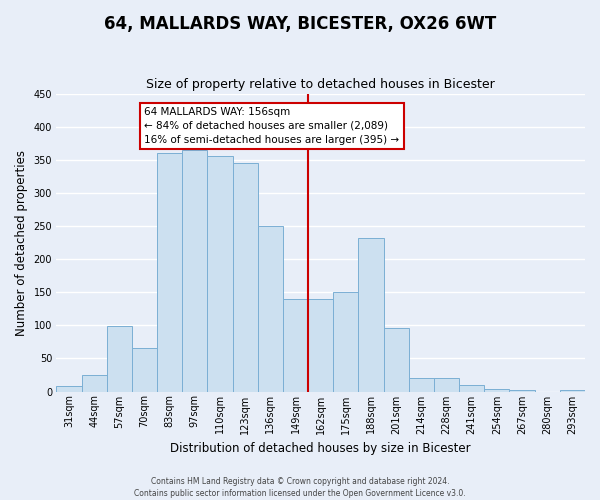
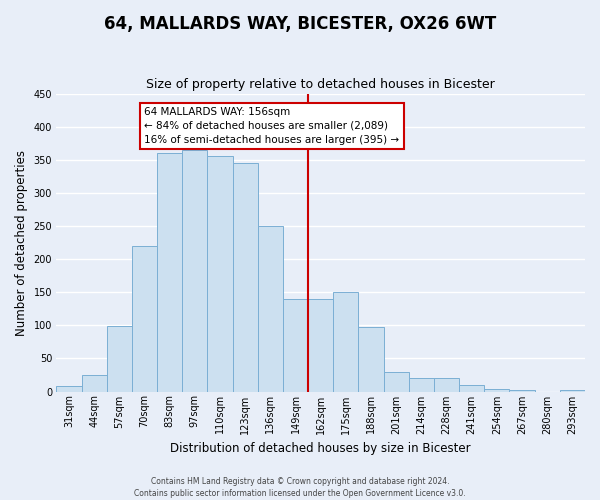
70sqm: 66 -> 220
188sqm: 232 -> 97
201sqm: 96 -> 30
